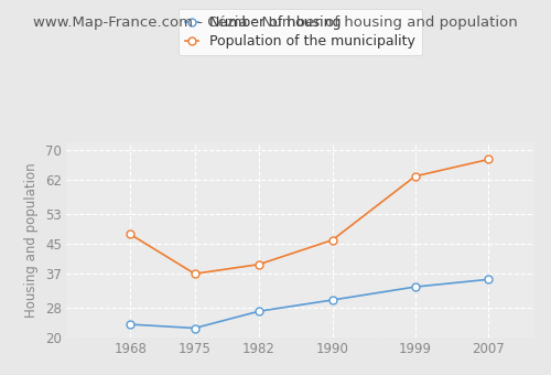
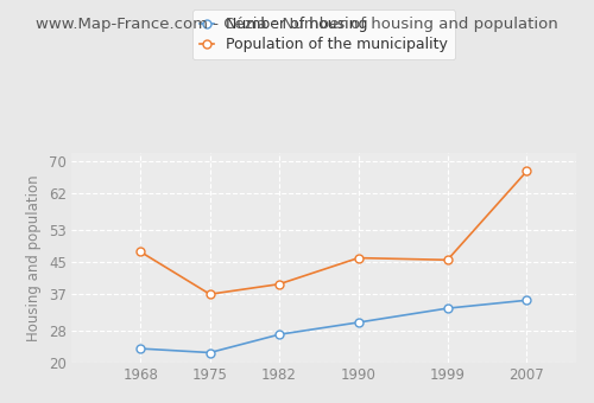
Population of the municipality/1999: 63.0 -> 45.5
